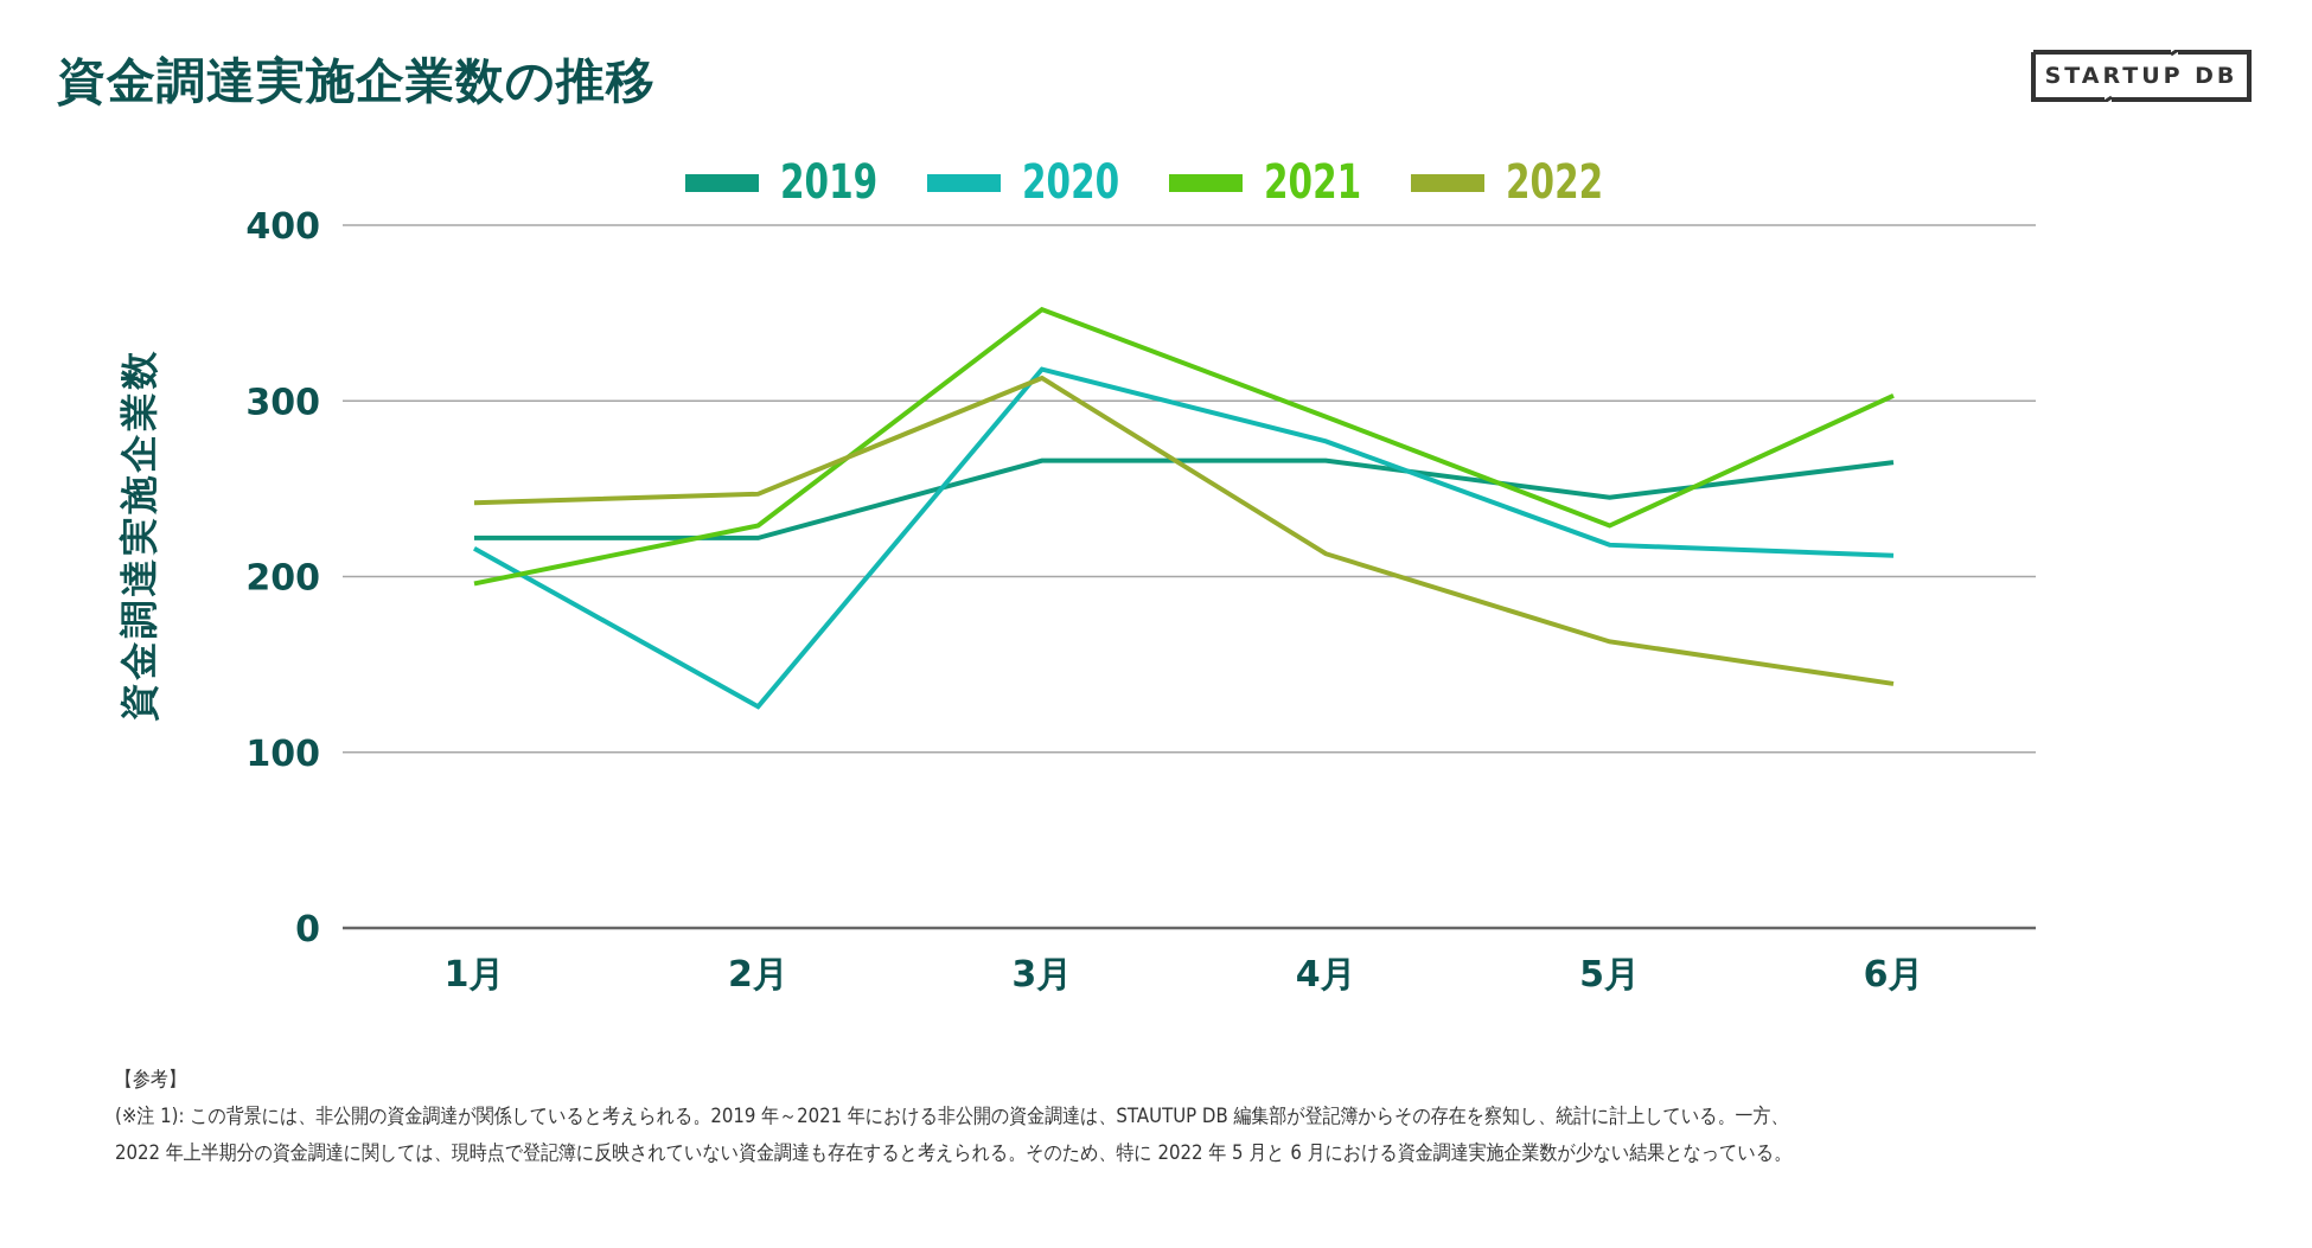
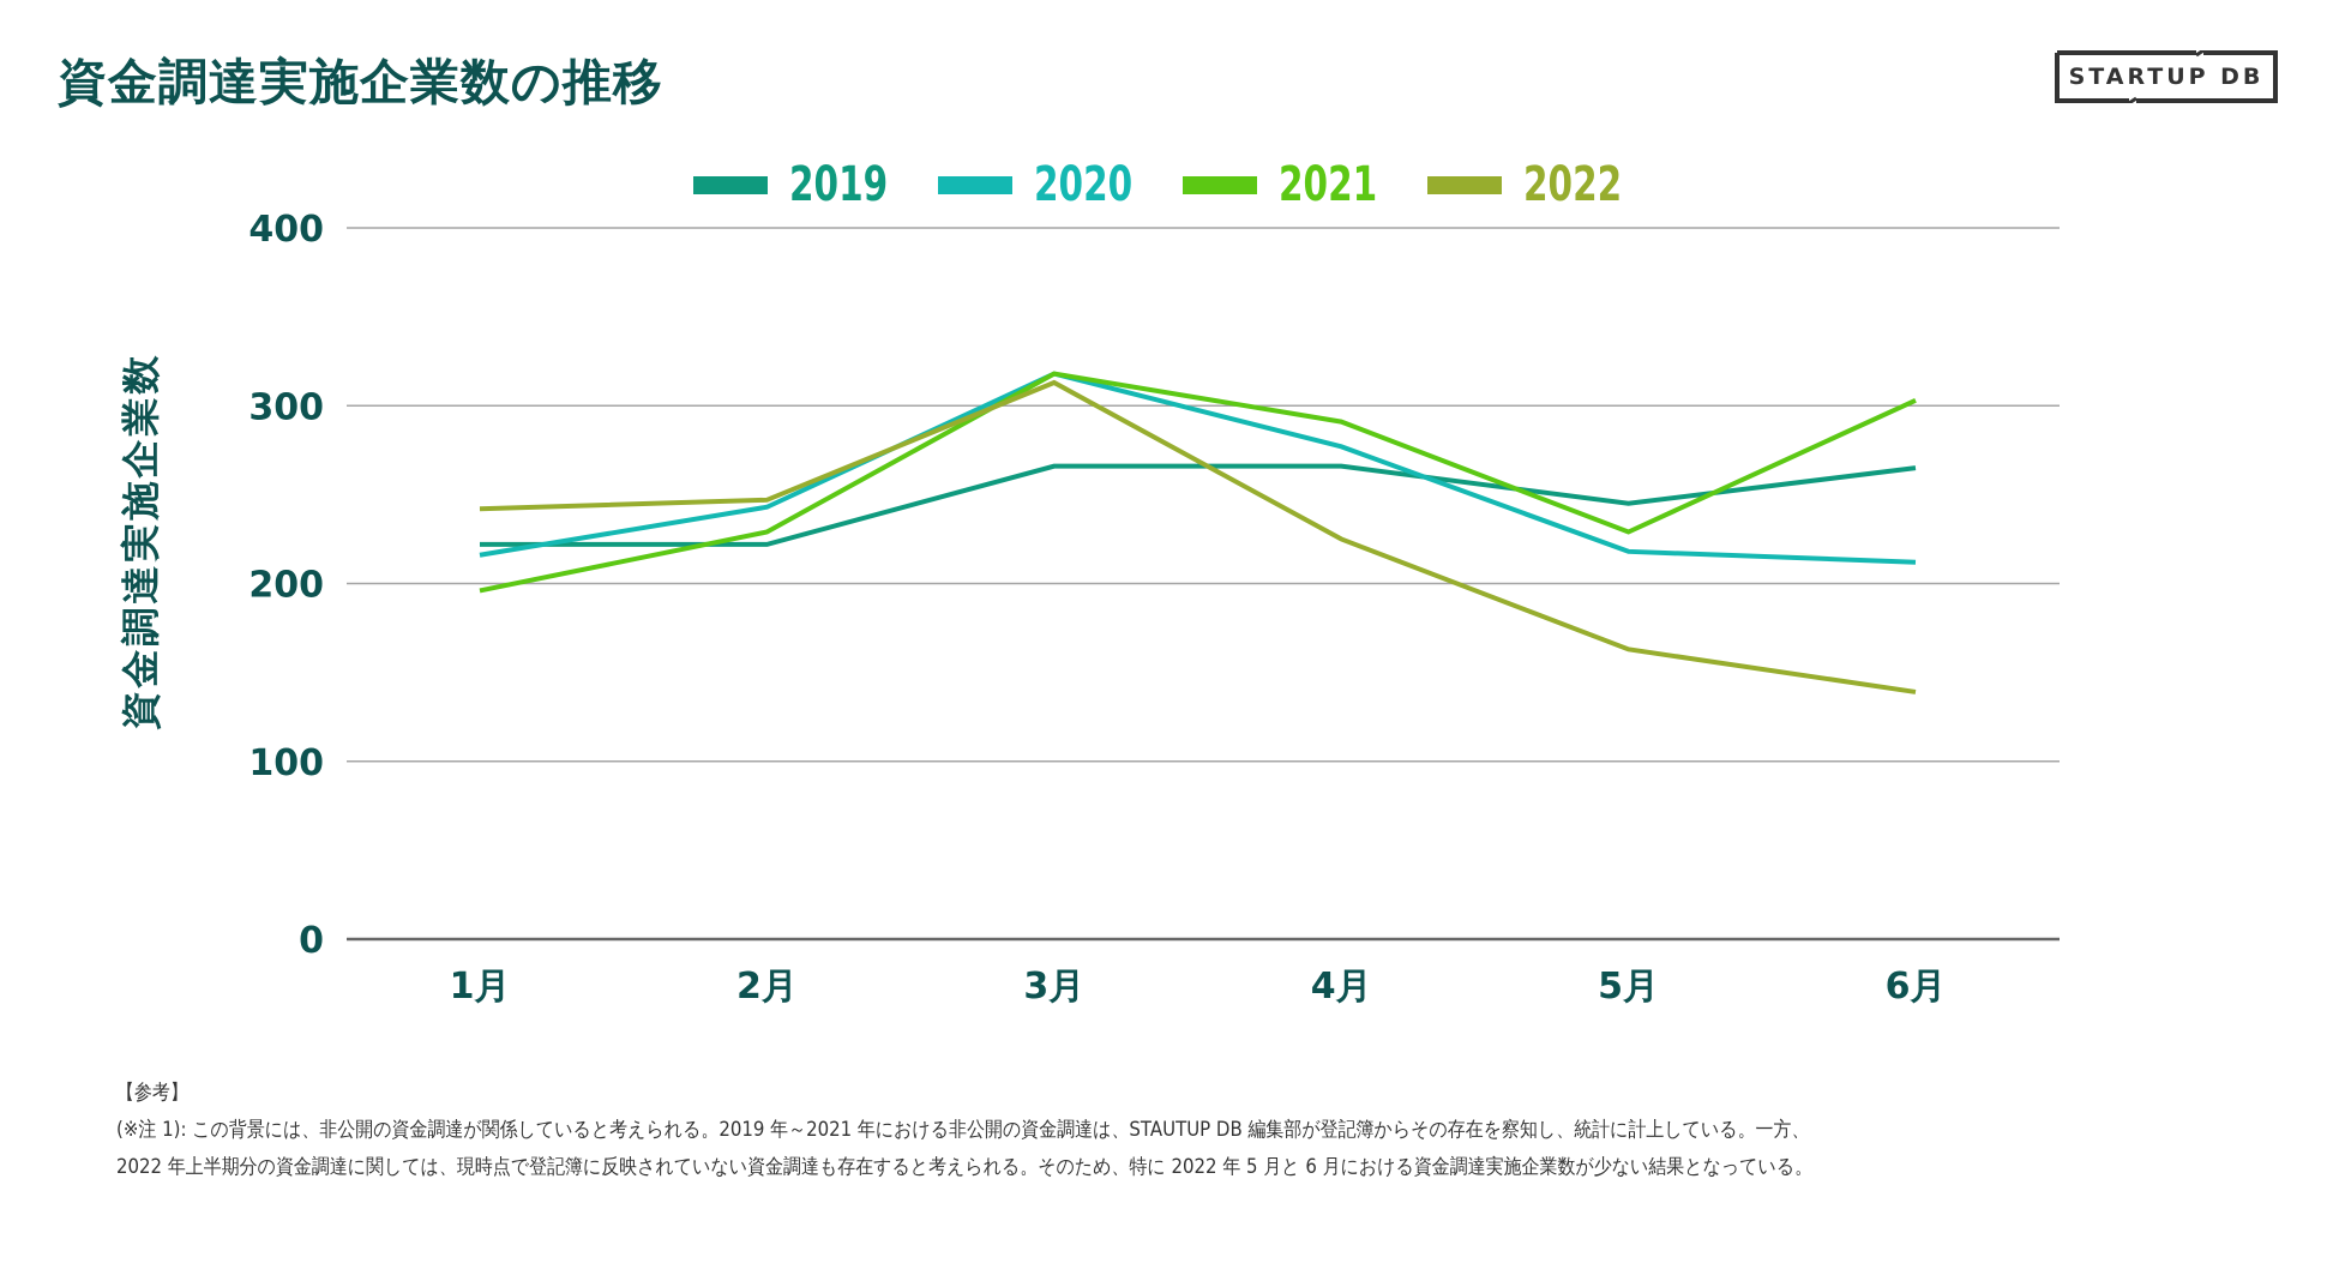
2020/2月: 126 -> 243
2021/3月: 352 -> 318
2022/4月: 213 -> 225
